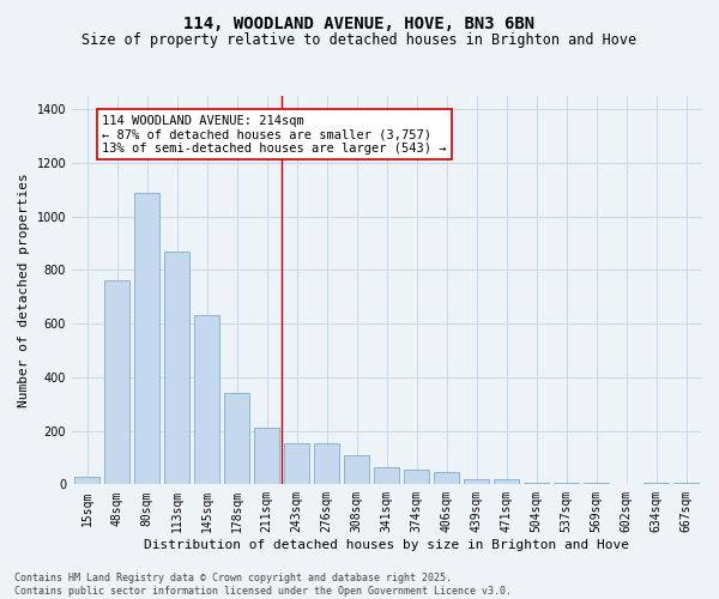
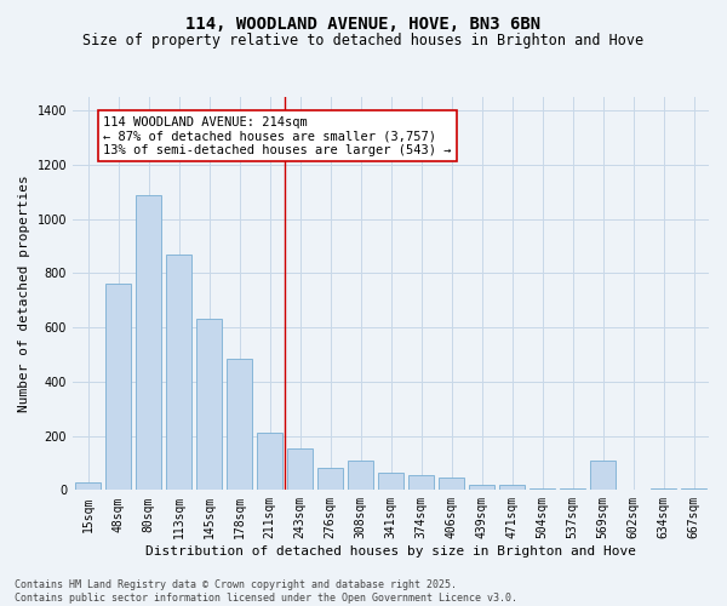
178sqm: 340 -> 485
276sqm: 155 -> 80
569sqm: 5 -> 110
